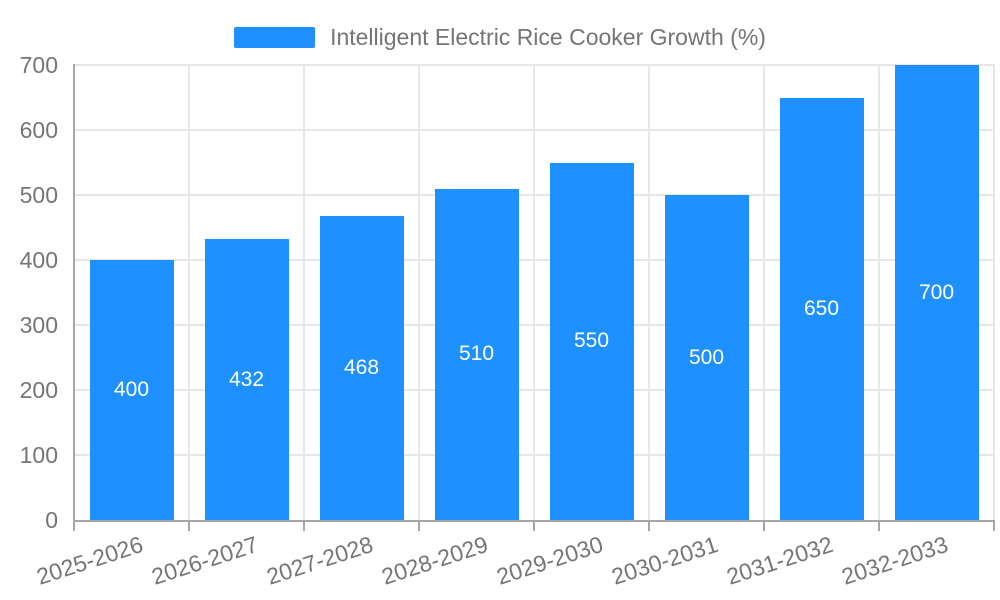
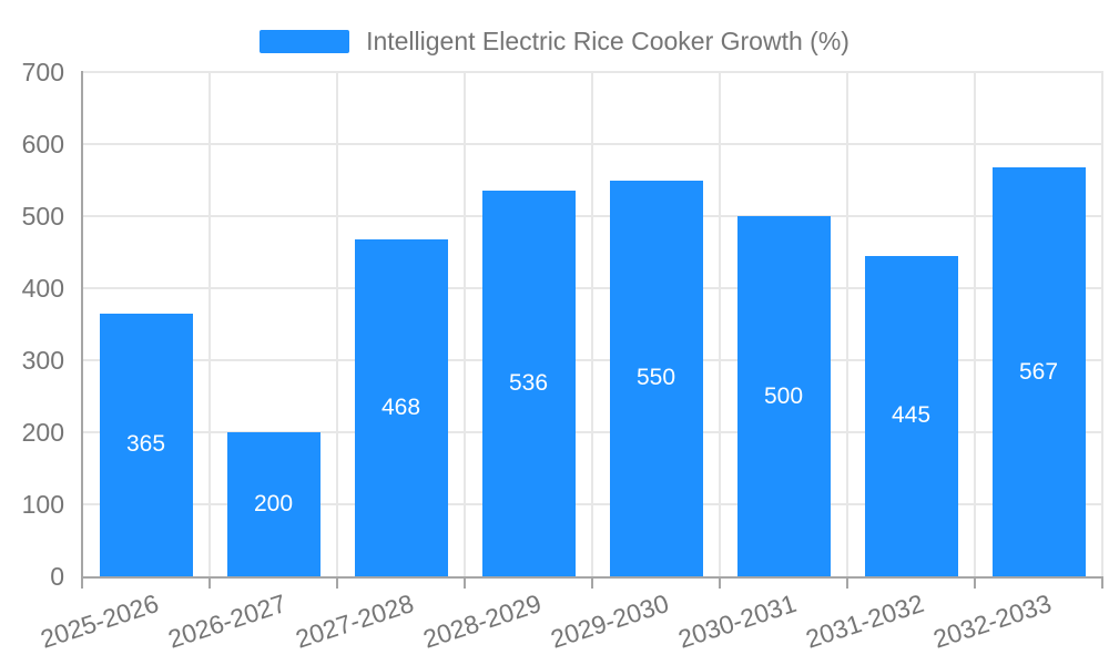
2025-2026: 400 -> 365
2026-2027: 432 -> 200
2028-2029: 510 -> 536
2031-2032: 650 -> 445
2032-2033: 700 -> 567
